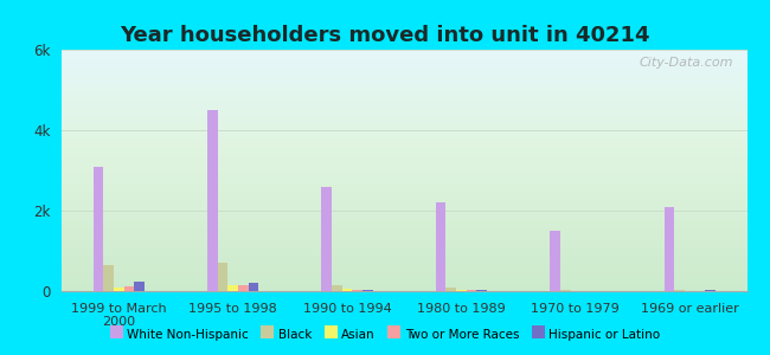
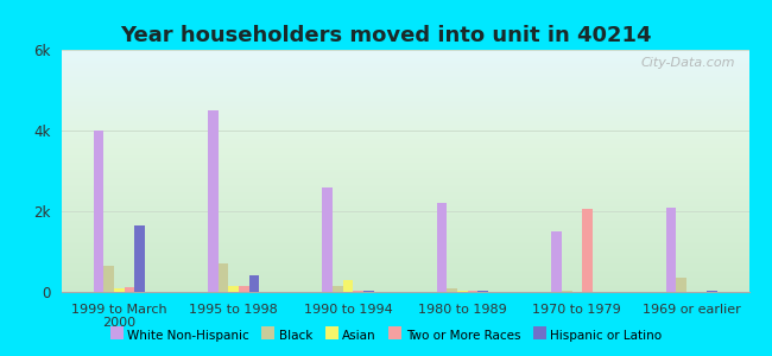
White Non-Hispanic/1999 to March 2000: 3.1k -> 4.0k
Hispanic or Latino/1999 to March 2000: 0.23k -> 1.65k
Hispanic or Latino/1995 to 1998: 0.21k -> 0.40k
Asian/1990 to 1994: 0.06k -> 0.30k
Two or More Races/1970 to 1979: 0.01k -> 2.05k
Black/1969 or earlier: 0.02k -> 0.35k
